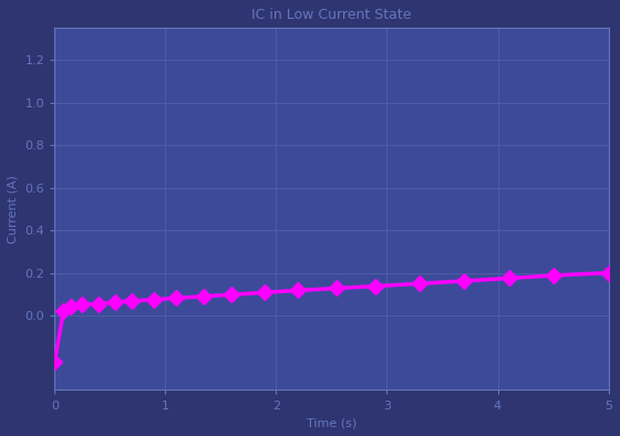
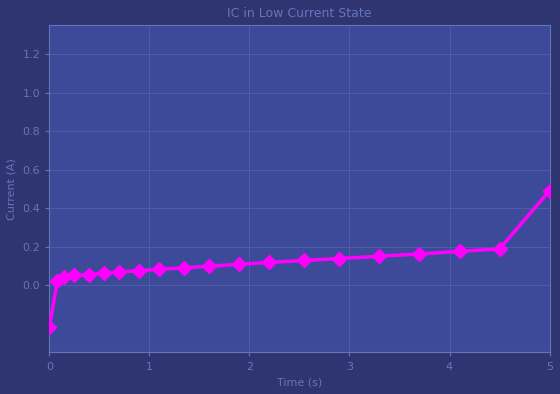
5: 0.20 -> 0.49
